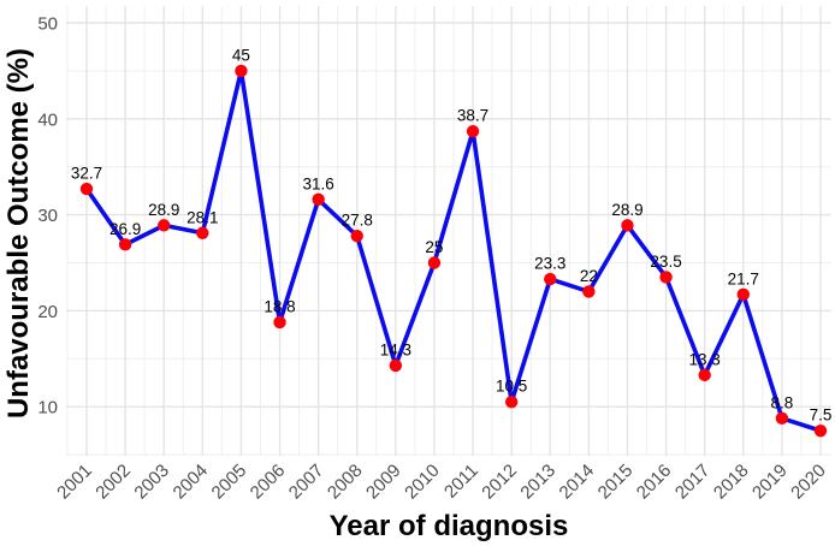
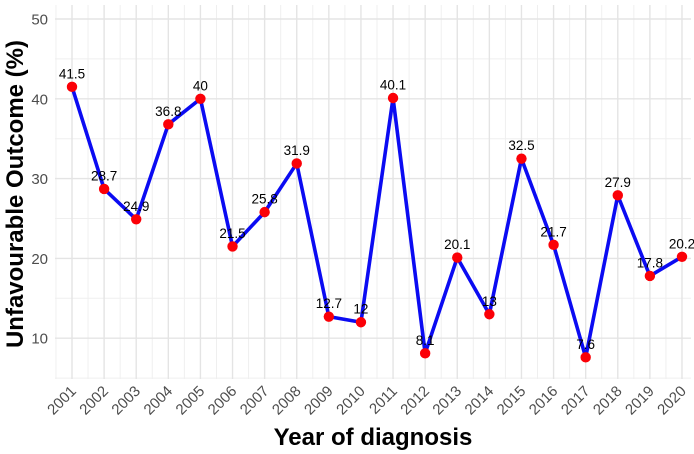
2001: 32.7 -> 41.5
2002: 26.9 -> 28.7
2003: 28.9 -> 24.9
2004: 28.1 -> 36.8
2005: 45 -> 40
2006: 18.8 -> 21.5
2007: 31.6 -> 25.8
2008: 27.8 -> 31.9
2009: 14.3 -> 12.7
2010: 25 -> 12
2011: 38.7 -> 40.1
2012: 10.5 -> 8.1
2013: 23.3 -> 20.1
2014: 22 -> 13
2015: 28.9 -> 32.5
2016: 23.5 -> 21.7
2017: 13.3 -> 7.6
2018: 21.7 -> 27.9
2019: 8.8 -> 17.8
2020: 7.5 -> 20.2
